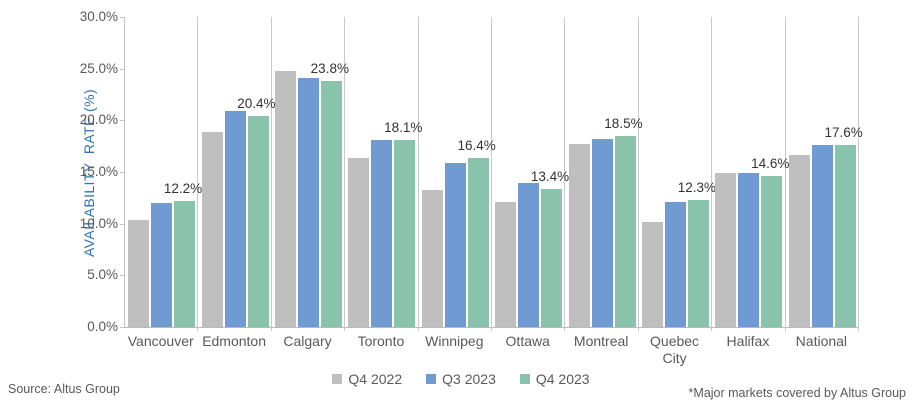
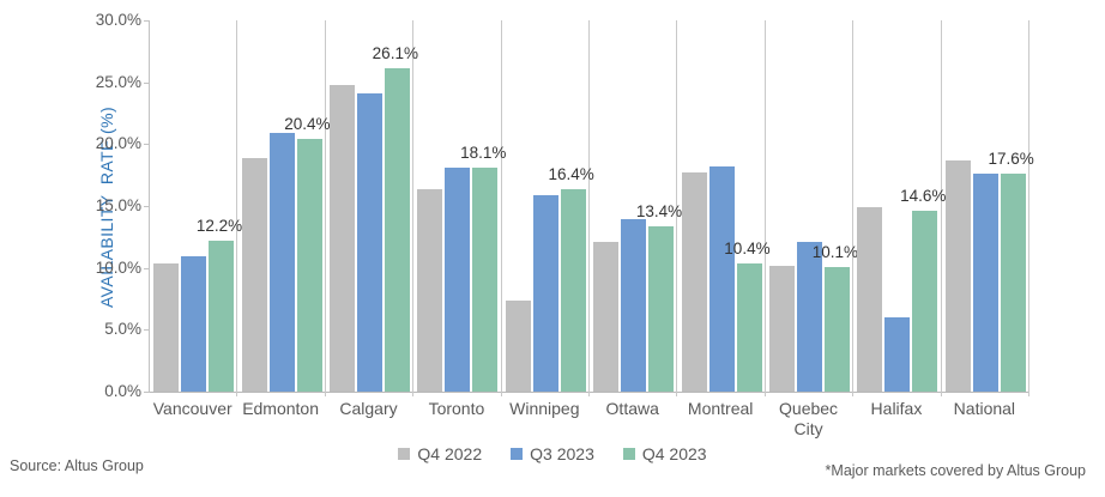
Q3 2023/Vancouver: 12.0% -> 10.9%
Q4 2023/Calgary: 23.8% -> 26.1%
Q4 2022/Winnipeg: 13.3% -> 7.4%
Q4 2023/Montreal: 18.5% -> 10.4%
Q4 2023/Quebec City: 12.3% -> 10.1%
Q3 2023/Halifax: 14.9% -> 6.0%
Q4 2022/National: 16.6% -> 18.7%
